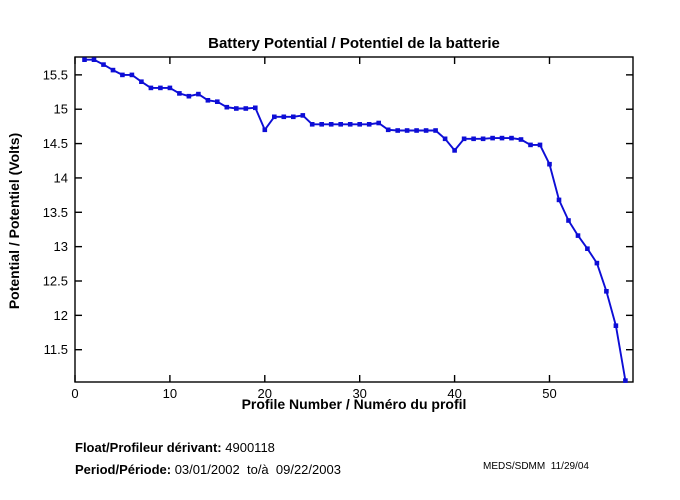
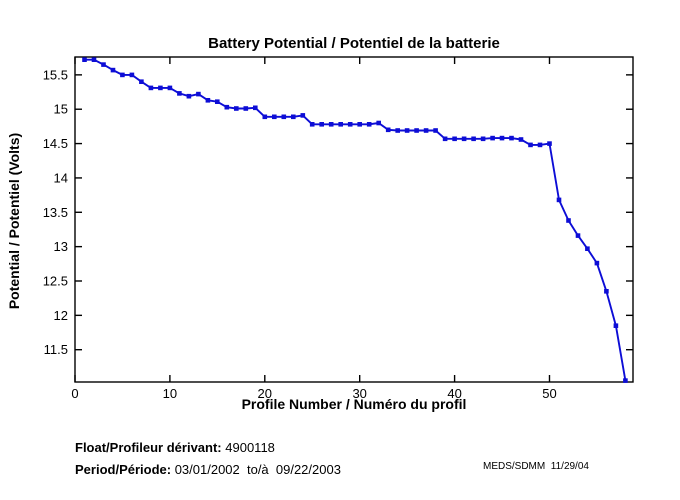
20: 14.7 -> 14.9
40: 14.4 -> 14.6
50: 14.2 -> 14.5
